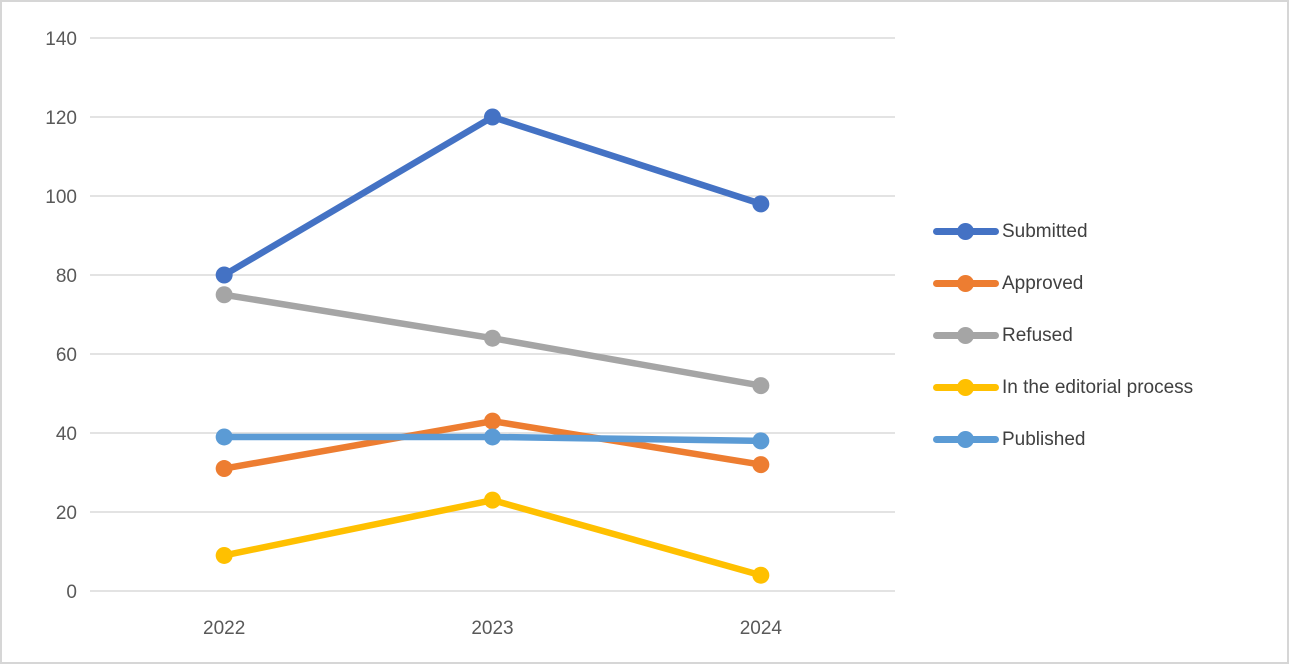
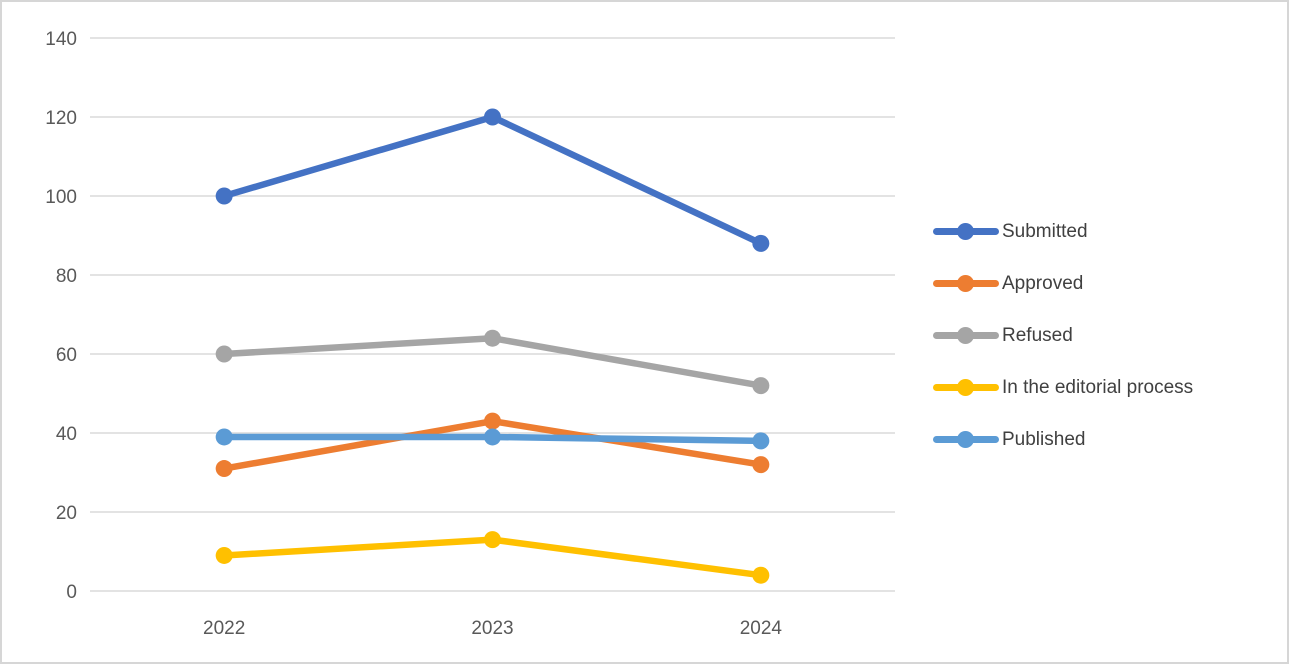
Submitted/2022: 80 -> 100
Refused/2022: 75 -> 60
In the editorial process/2023: 23 -> 13
Submitted/2024: 98 -> 88
